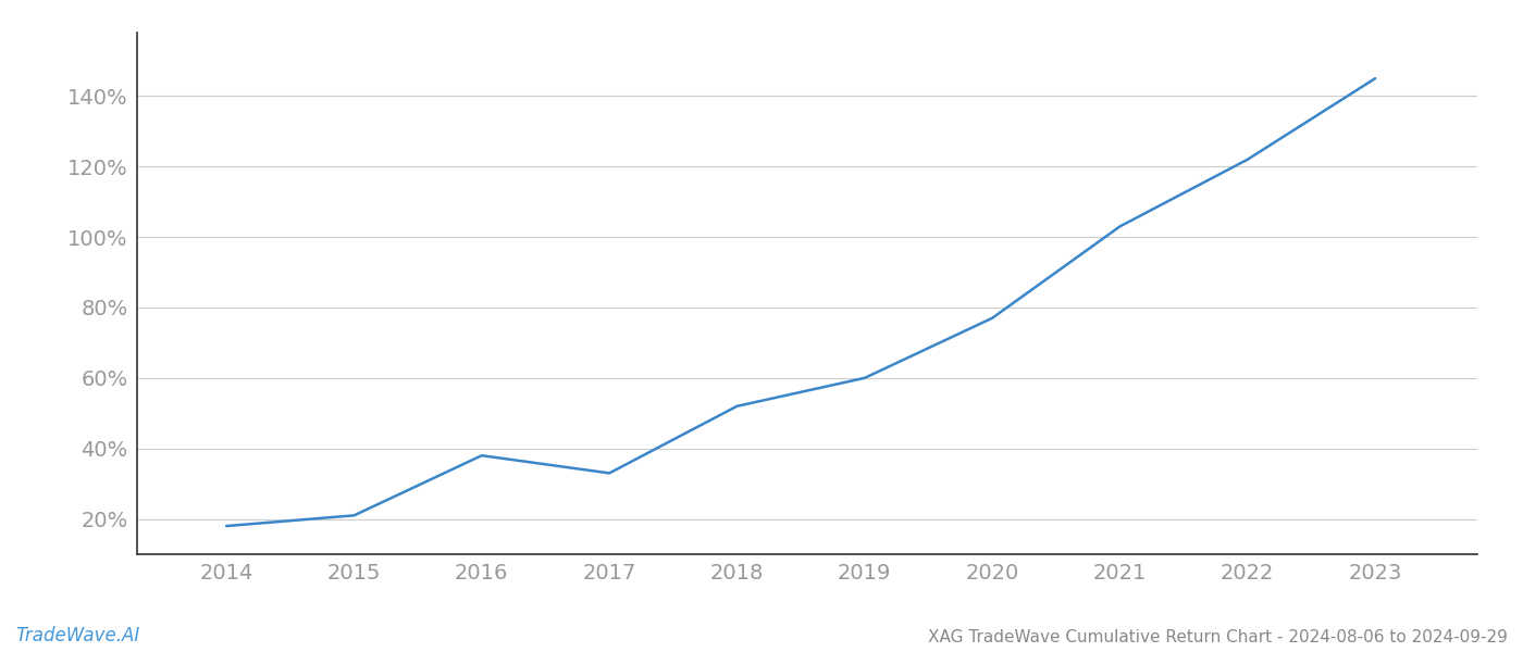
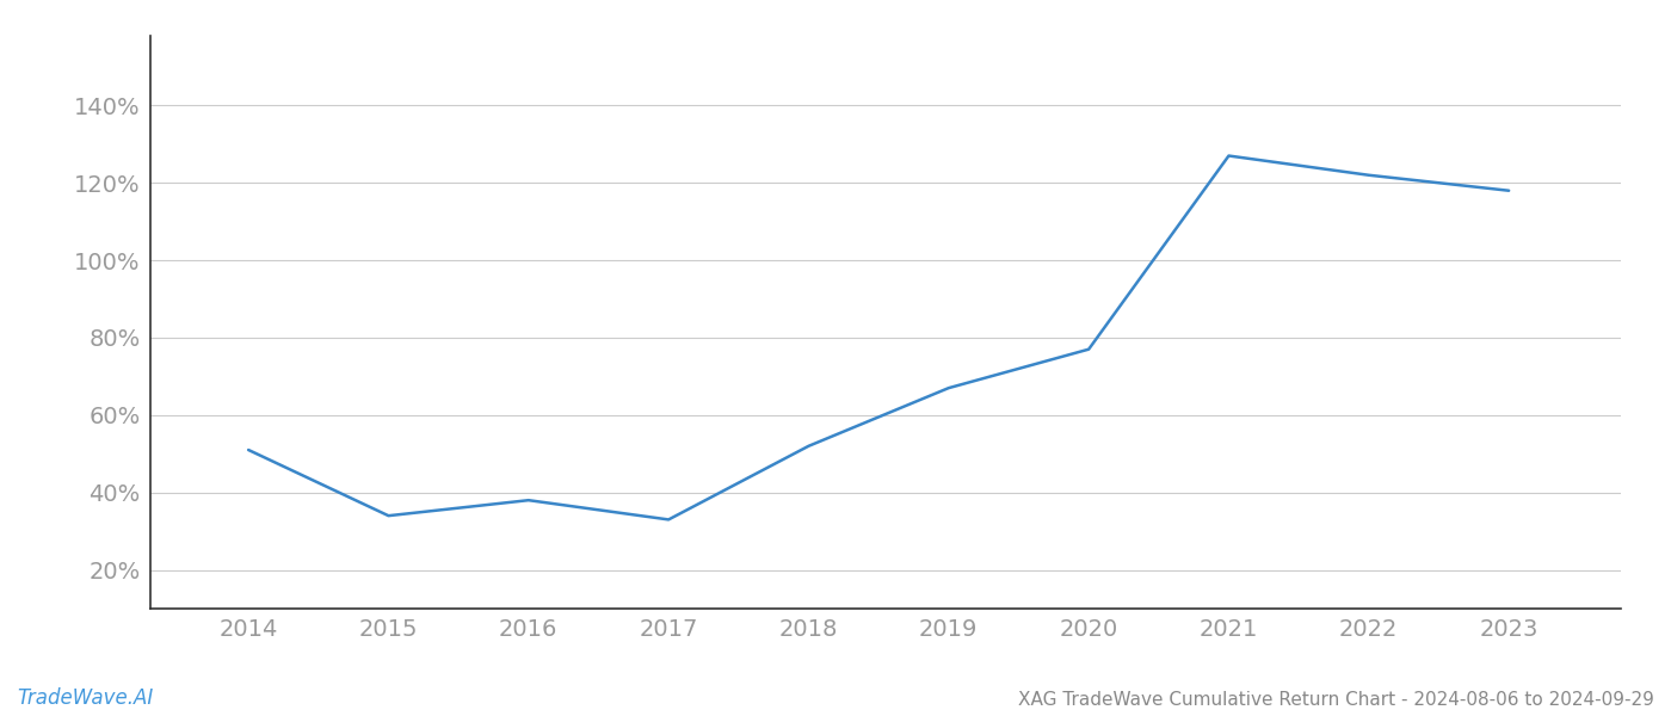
2014: 18% -> 51%
2015: 21% -> 34%
2019: 60% -> 67%
2021: 103% -> 127%
2023: 145% -> 118%
